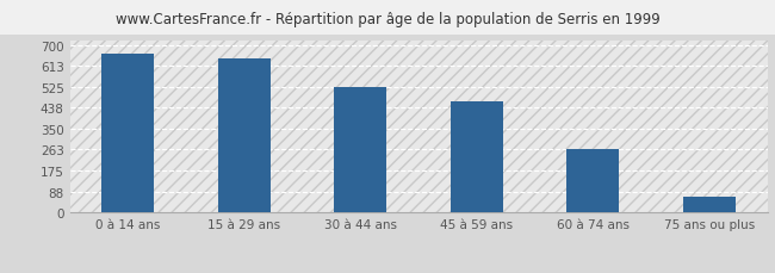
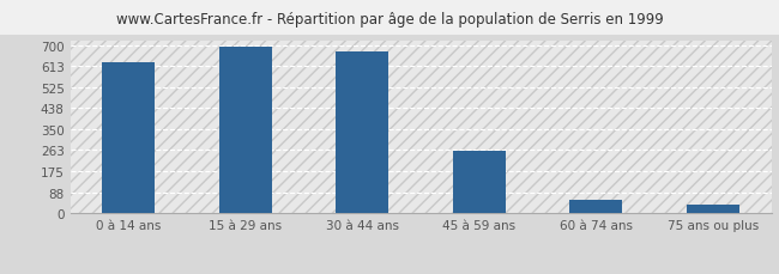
0 à 14 ans: 665 -> 630
15 à 29 ans: 645 -> 695
30 à 44 ans: 525 -> 672
45 à 59 ans: 465 -> 258
60 à 74 ans: 265 -> 55
75 ans ou plus: 65 -> 35
